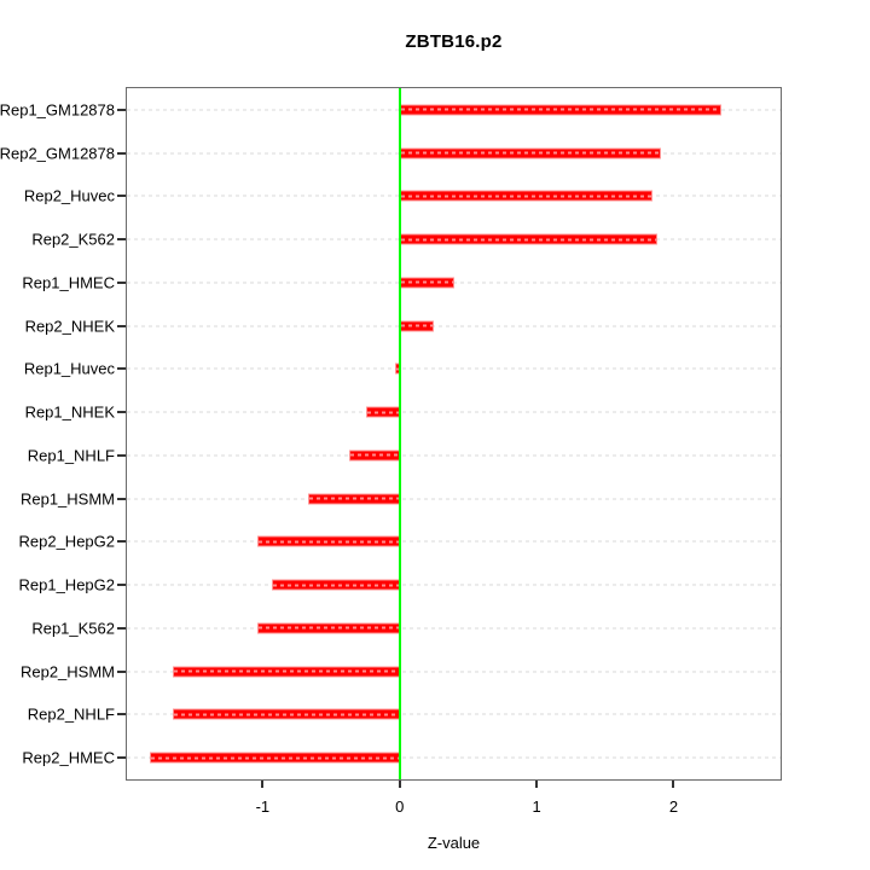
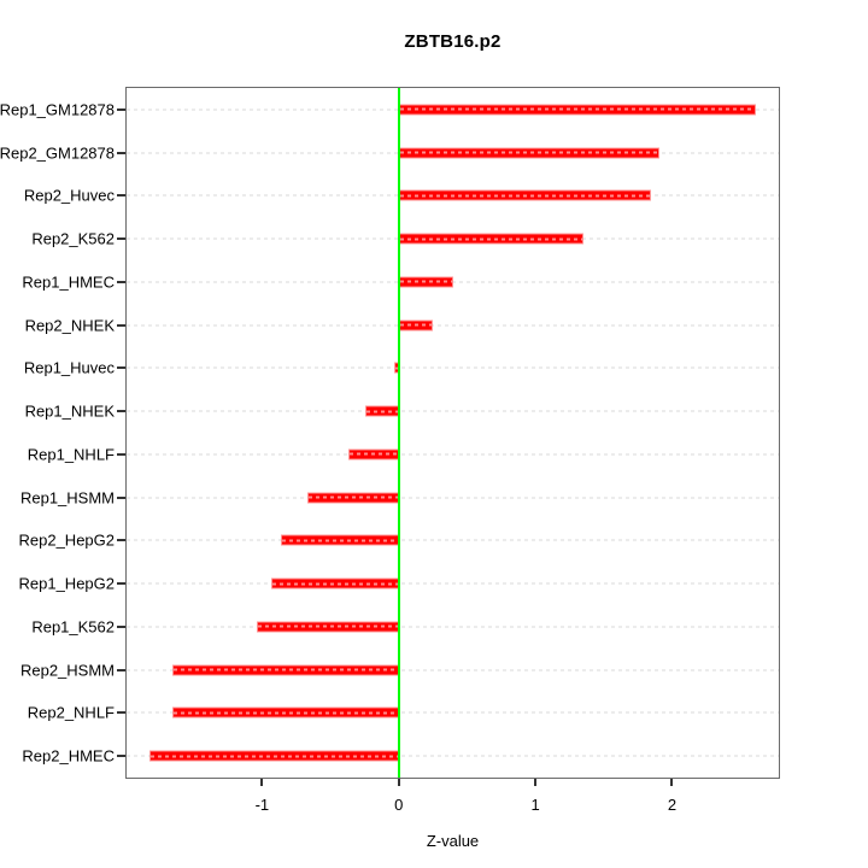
Rep1_GM12878: 2.36 -> 2.62
Rep2_K562: 1.89 -> 1.36
Rep2_HepG2: -1.04 -> -0.87
